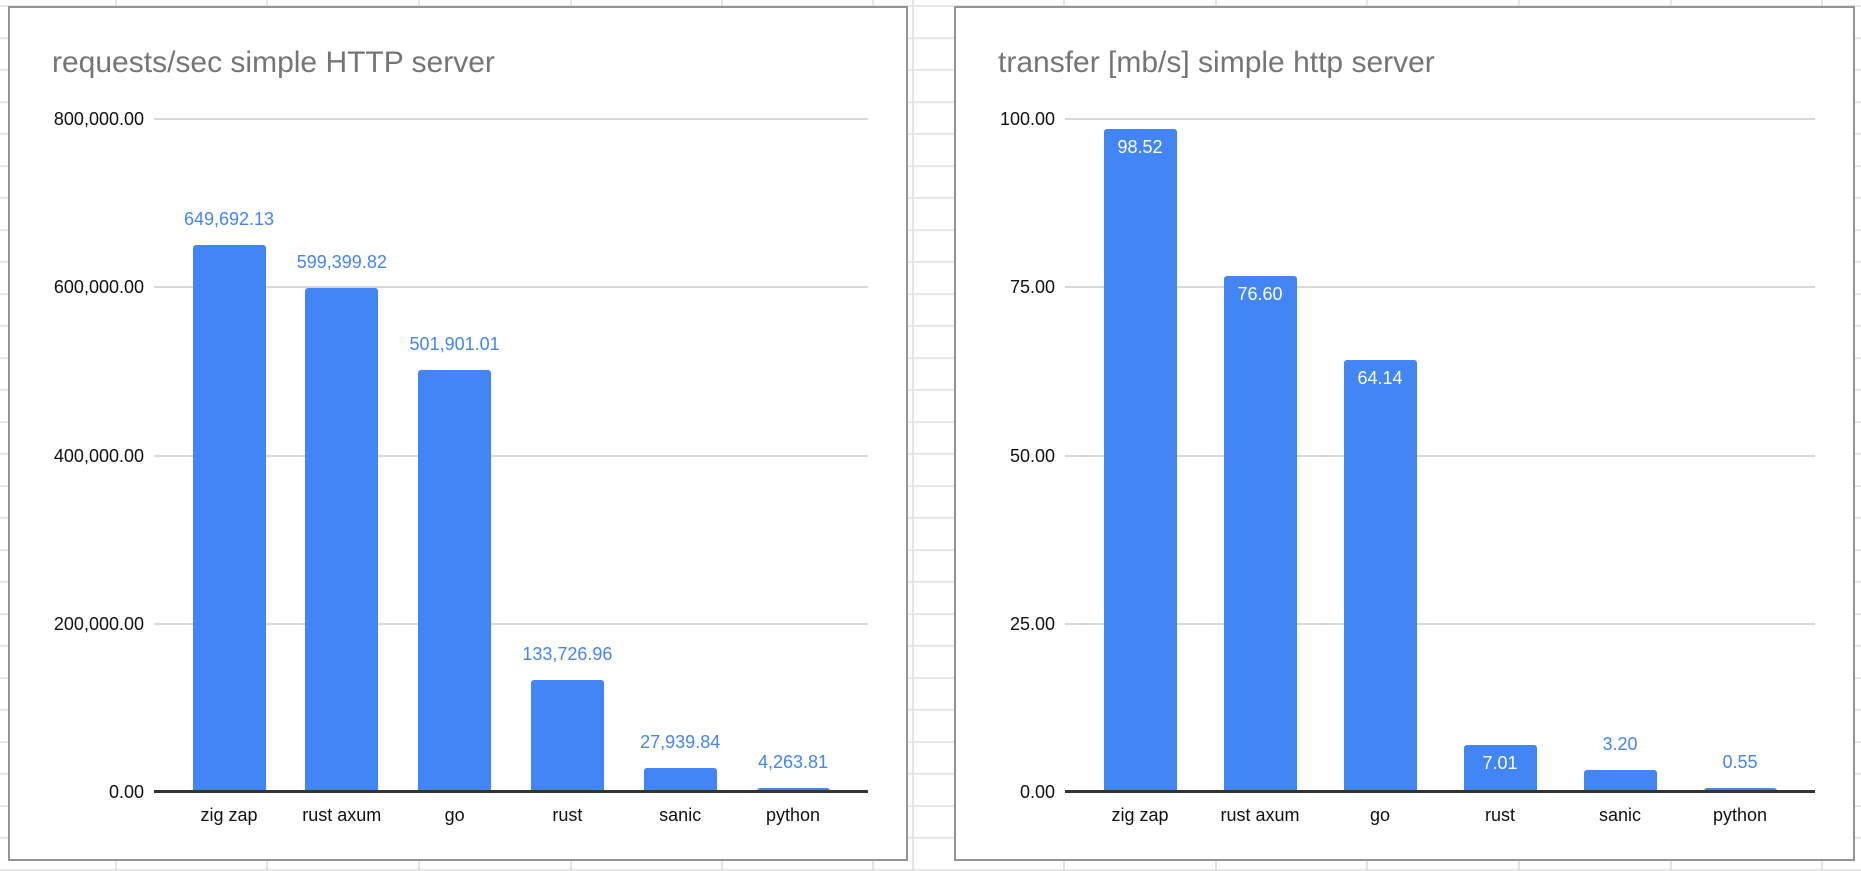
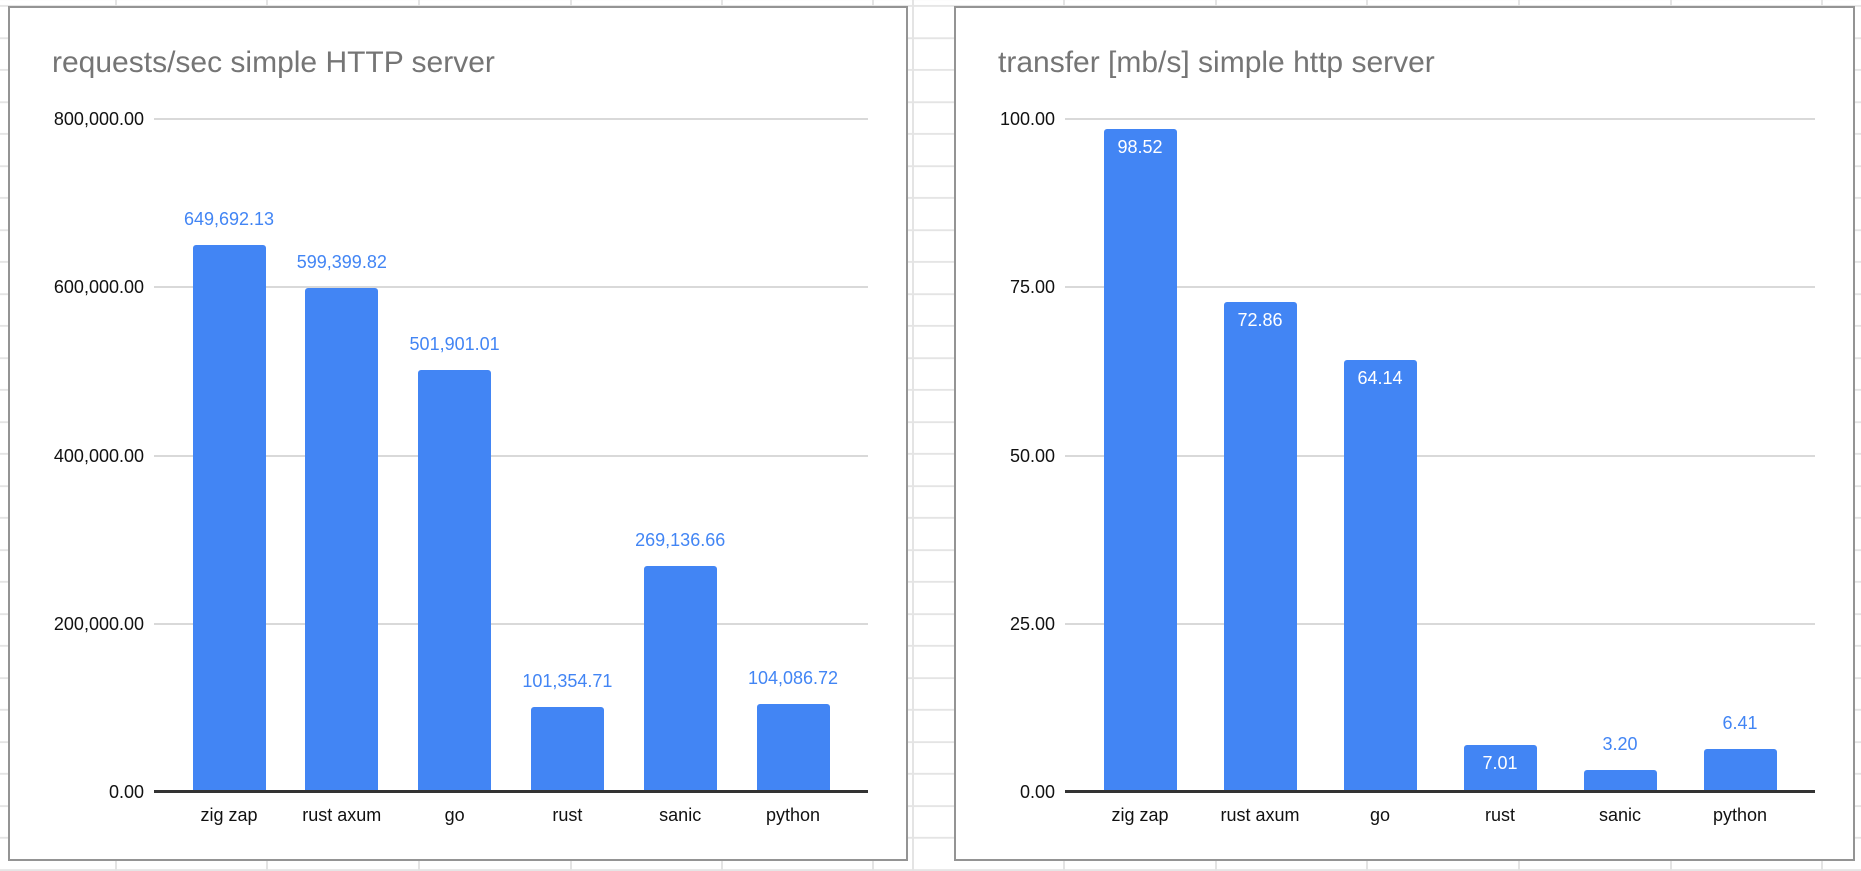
requests/sec simple HTTP server/rust: 133,726.96 -> 101,354.71
requests/sec simple HTTP server/sanic: 27,939.84 -> 269,136.66
requests/sec simple HTTP server/python: 4,263.81 -> 104,086.72
transfer [mb/s] simple http server/rust axum: 76.60 -> 72.86
transfer [mb/s] simple http server/python: 0.55 -> 6.41
